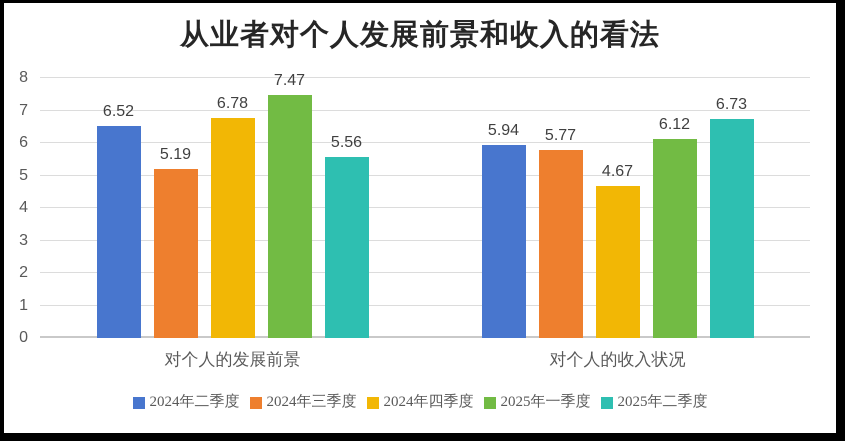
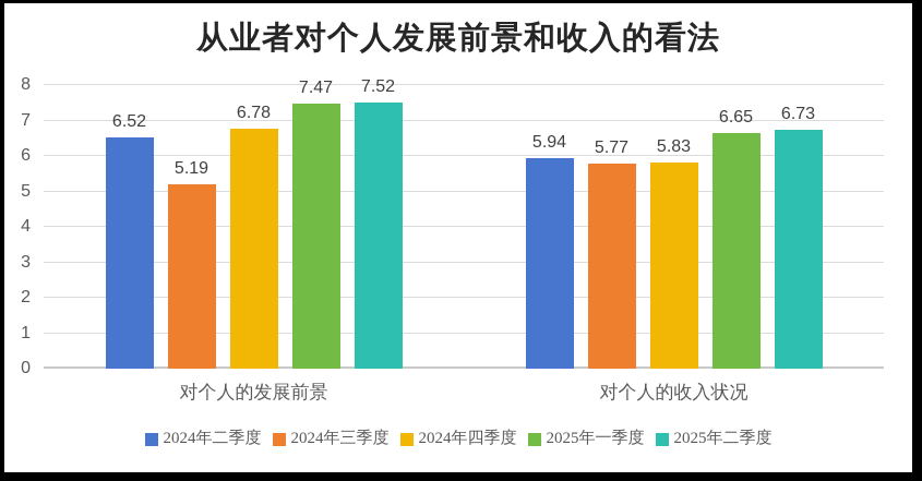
2025年二季度/对个人的发展前景: 5.56 -> 7.52
2024年四季度/对个人的收入状况: 4.67 -> 5.83
2025年一季度/对个人的收入状况: 6.12 -> 6.65
